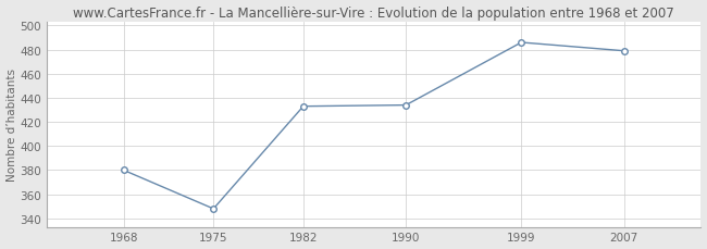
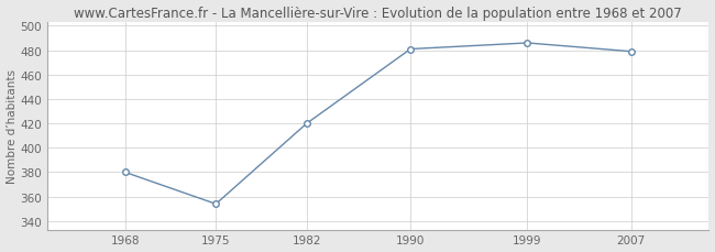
1975: 348 -> 354
1982: 433 -> 420
1990: 434 -> 481
